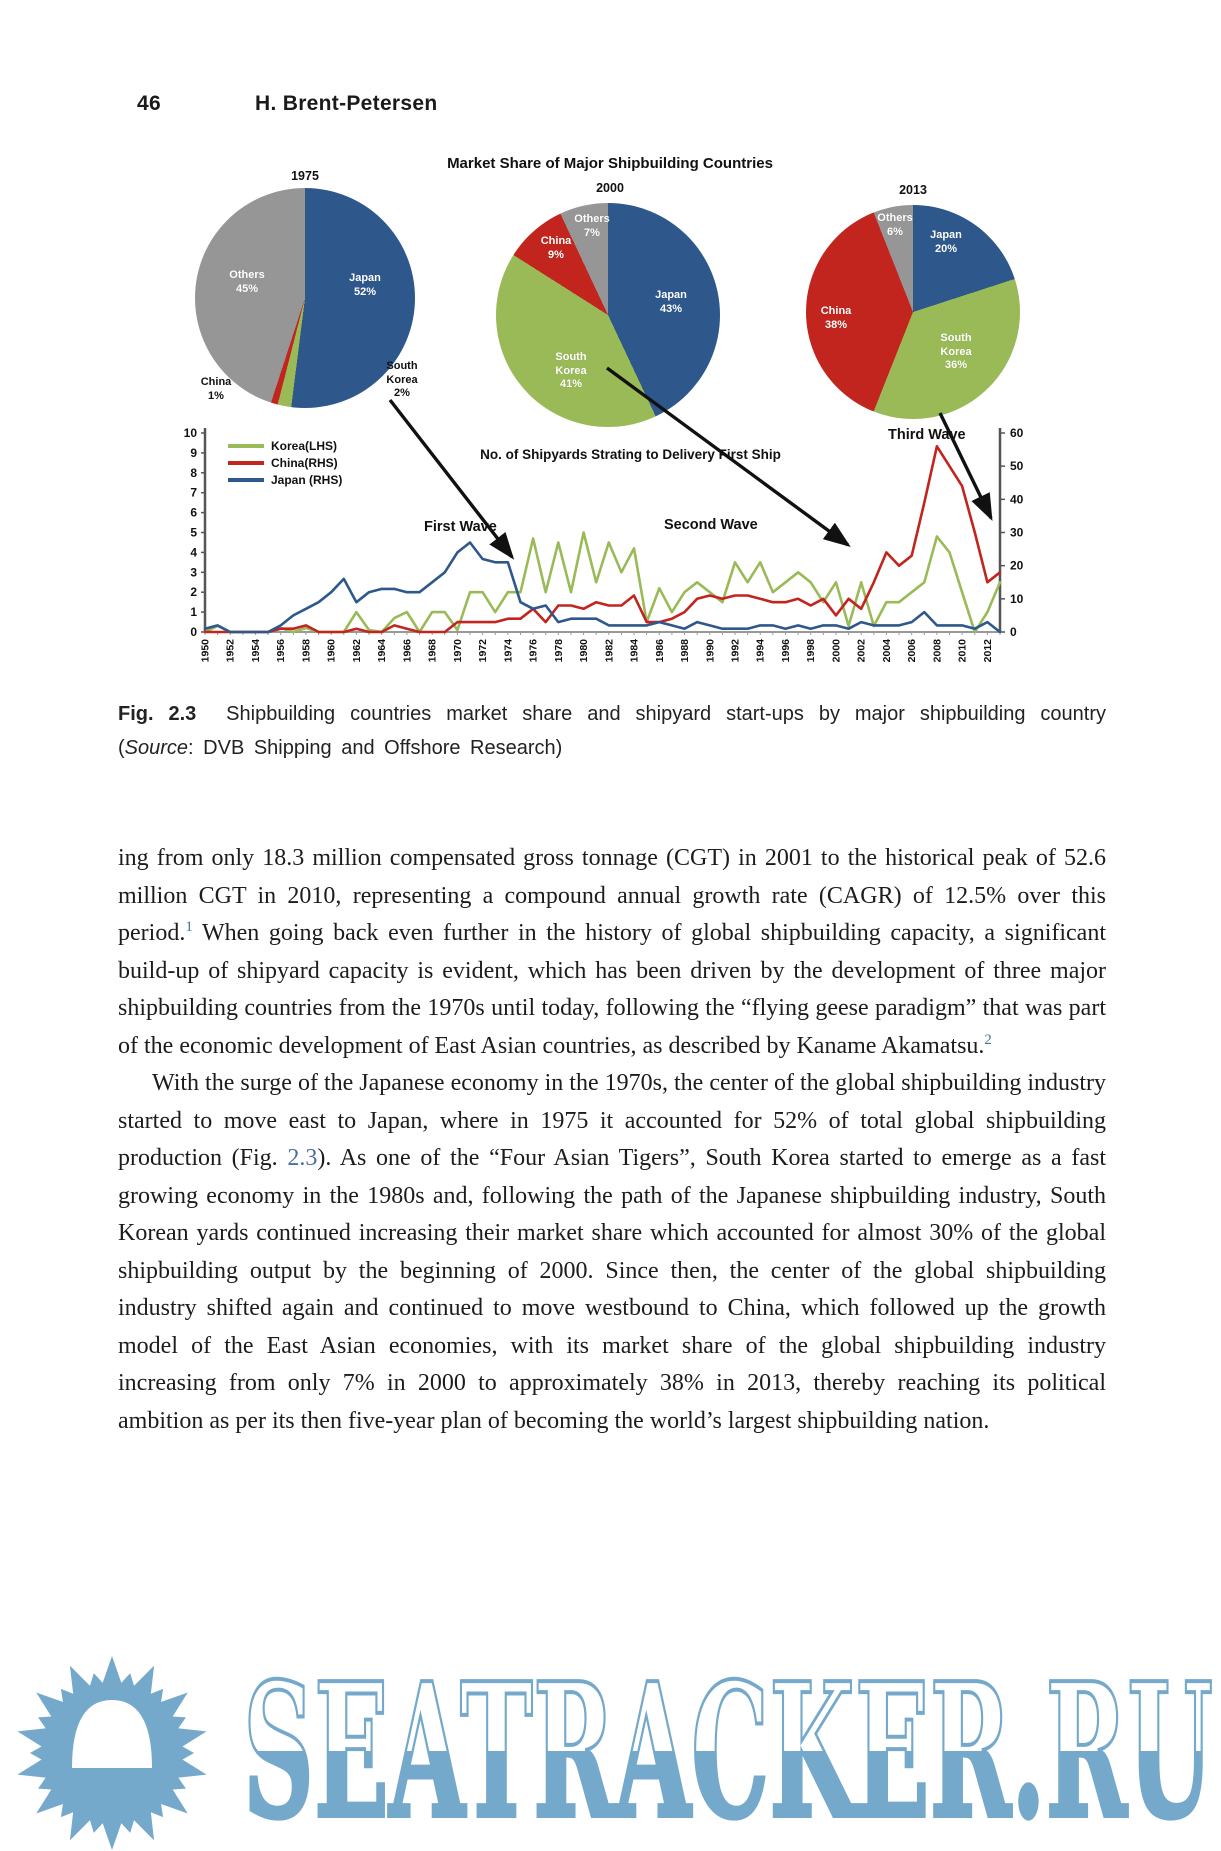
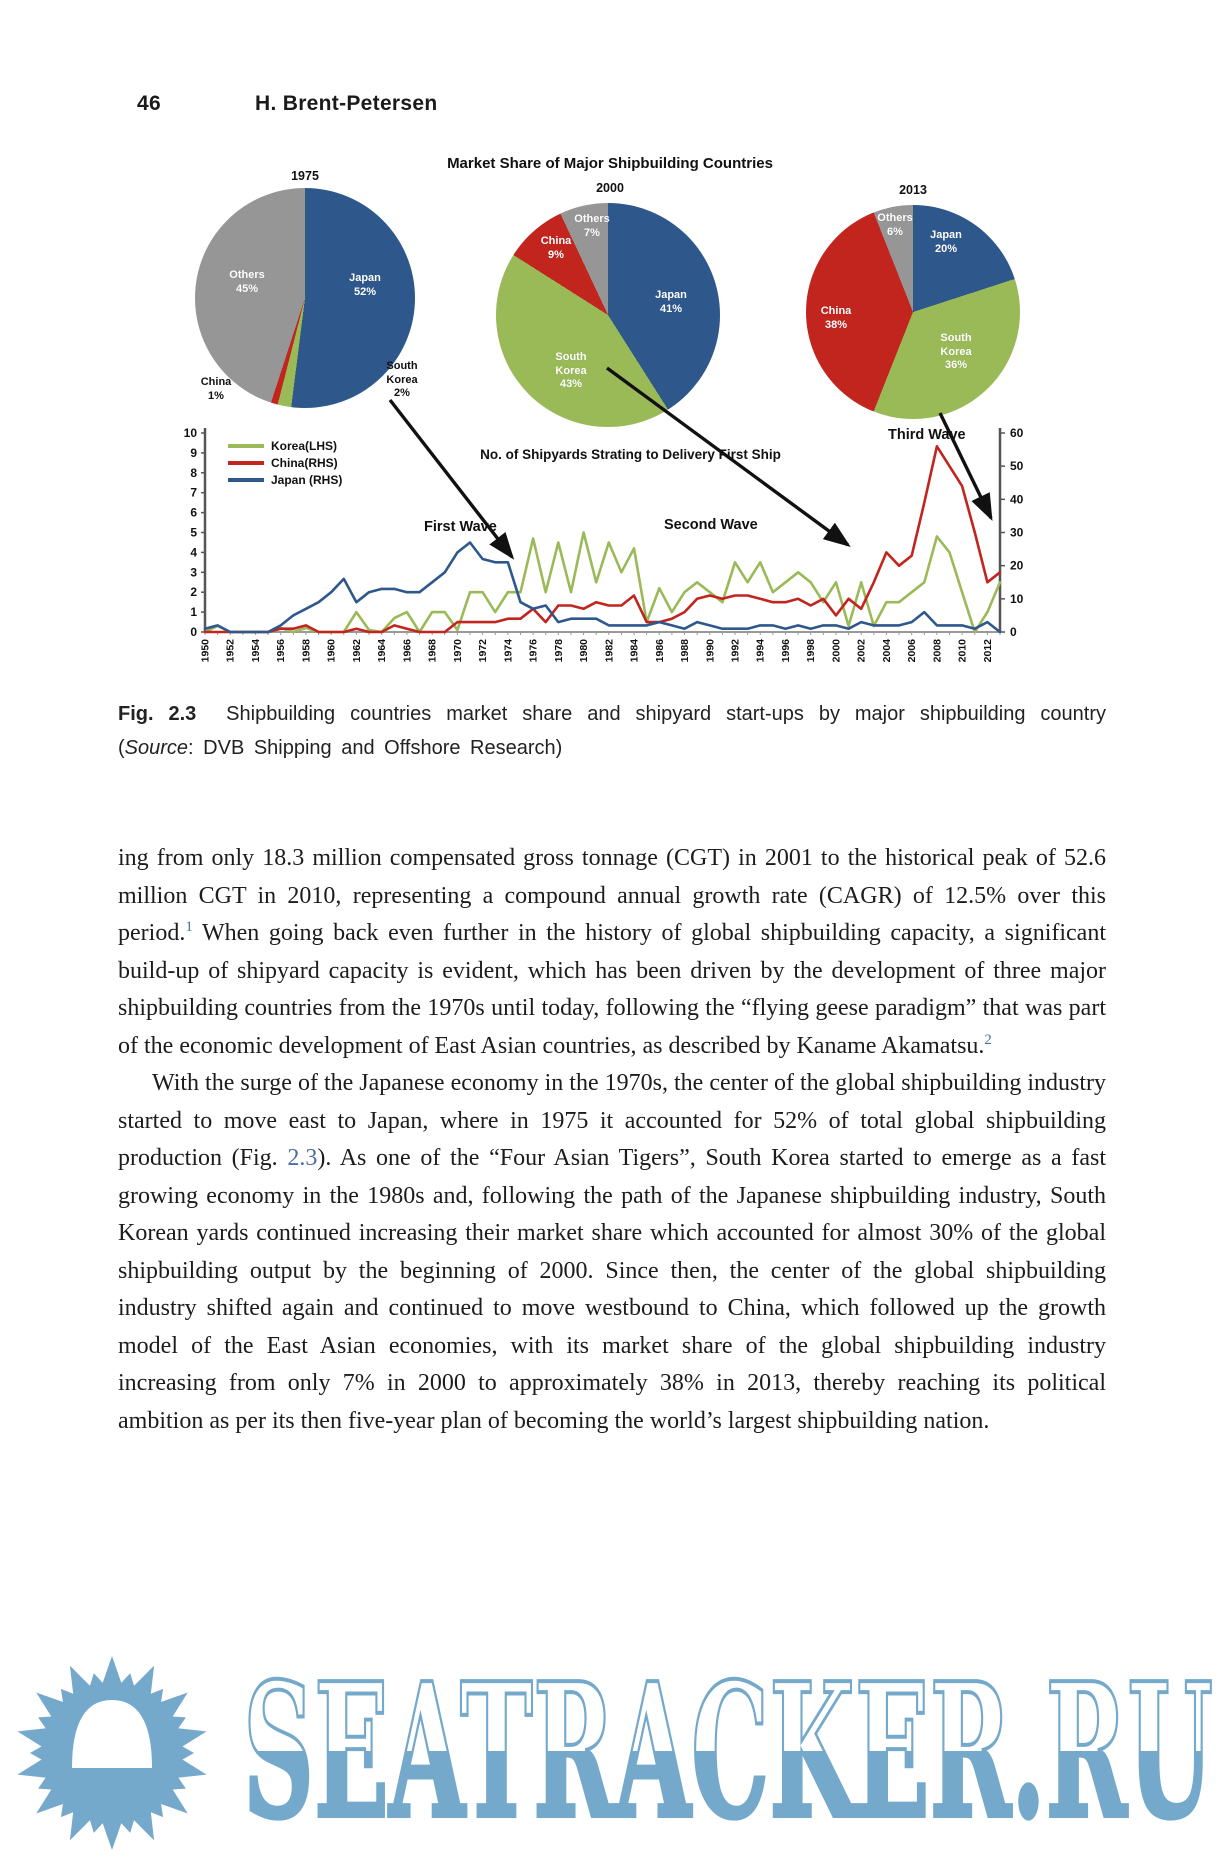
2000/Japan: 43% -> 41%
2000/South Korea: 41% -> 43%
